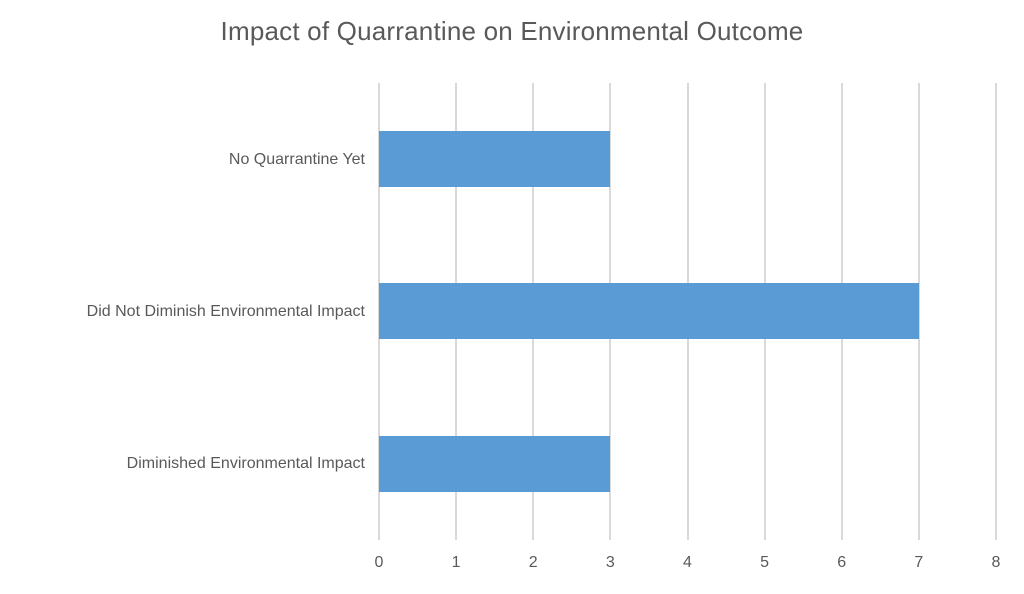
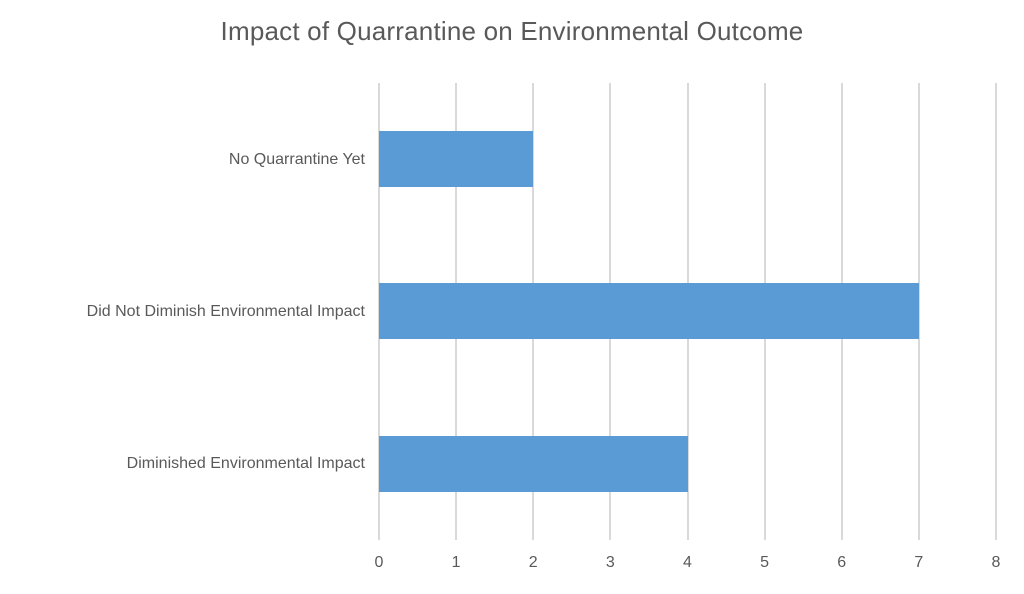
No Quarrantine Yet: 3 -> 2
Diminished Environmental Impact: 3 -> 4
